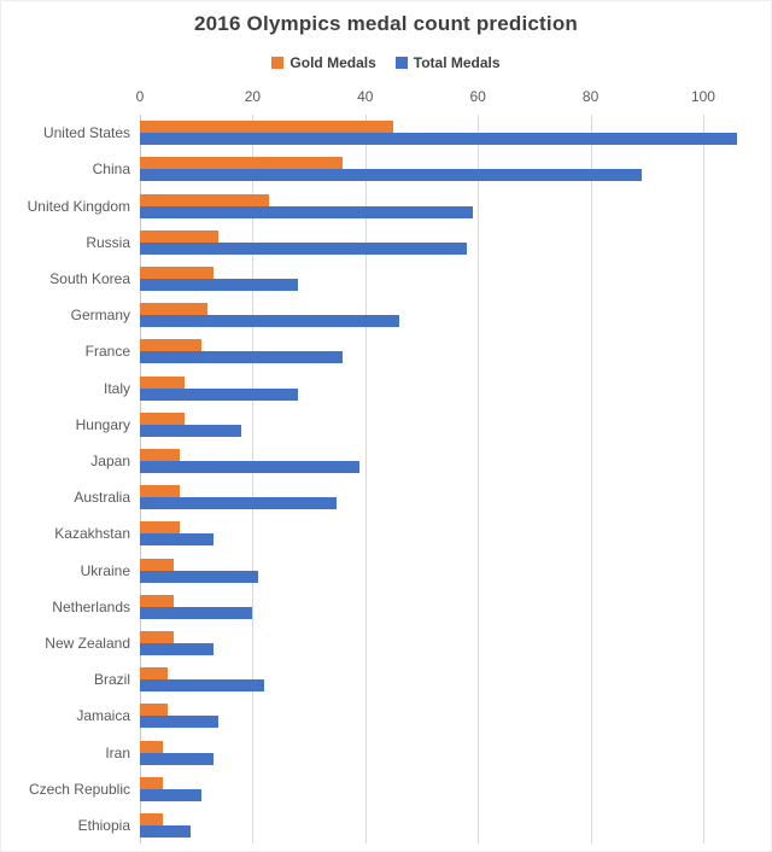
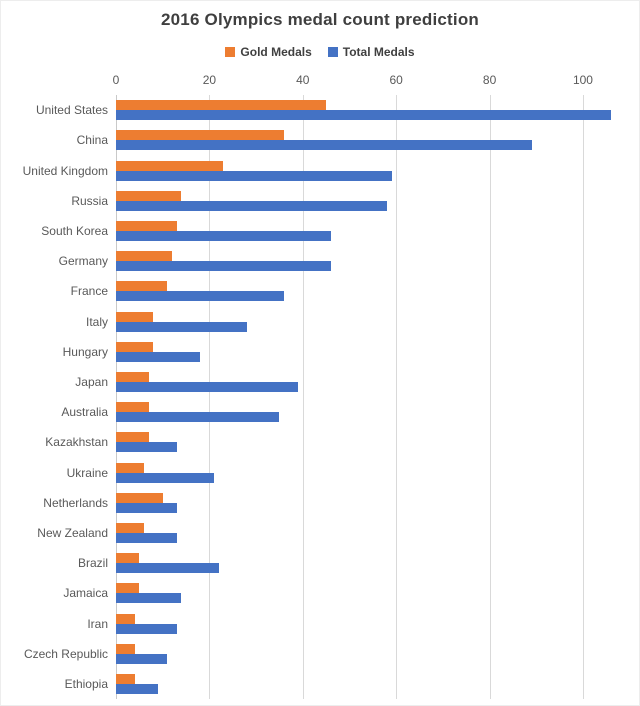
Total Medals/South Korea: 28 -> 46
Gold Medals/Netherlands: 6 -> 10
Total Medals/Netherlands: 20 -> 13
